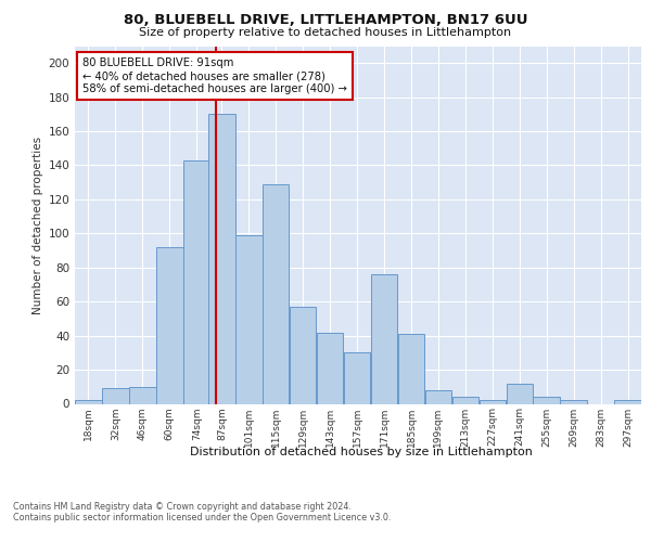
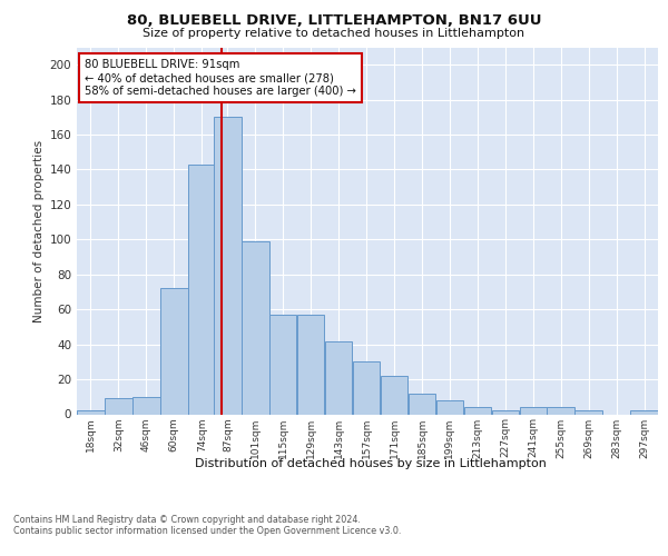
60sqm: 92 -> 72
115sqm: 129 -> 57
171sqm: 76 -> 22
185sqm: 41 -> 12
241sqm: 12 -> 4
